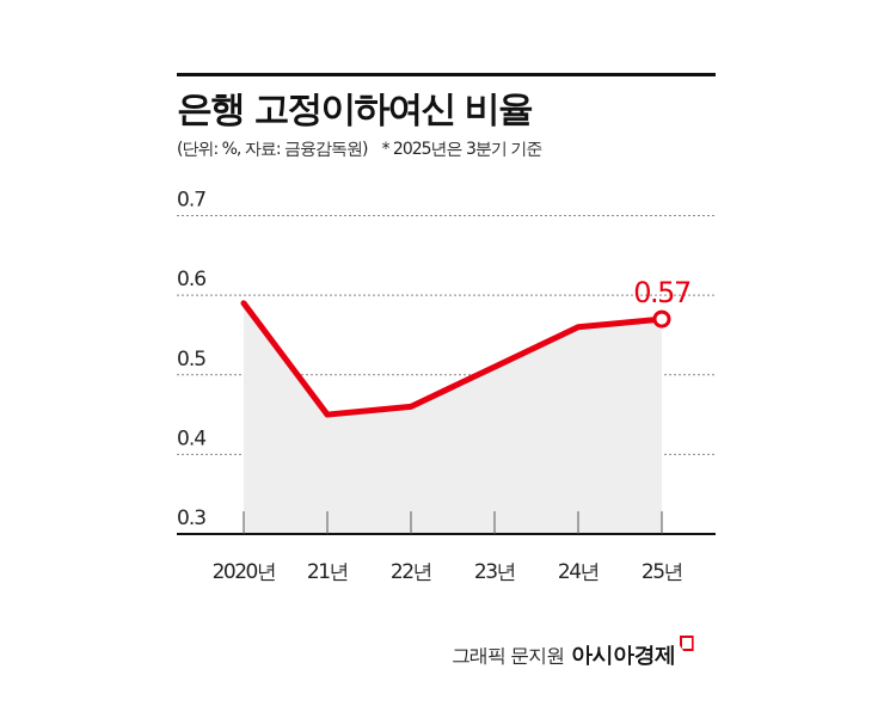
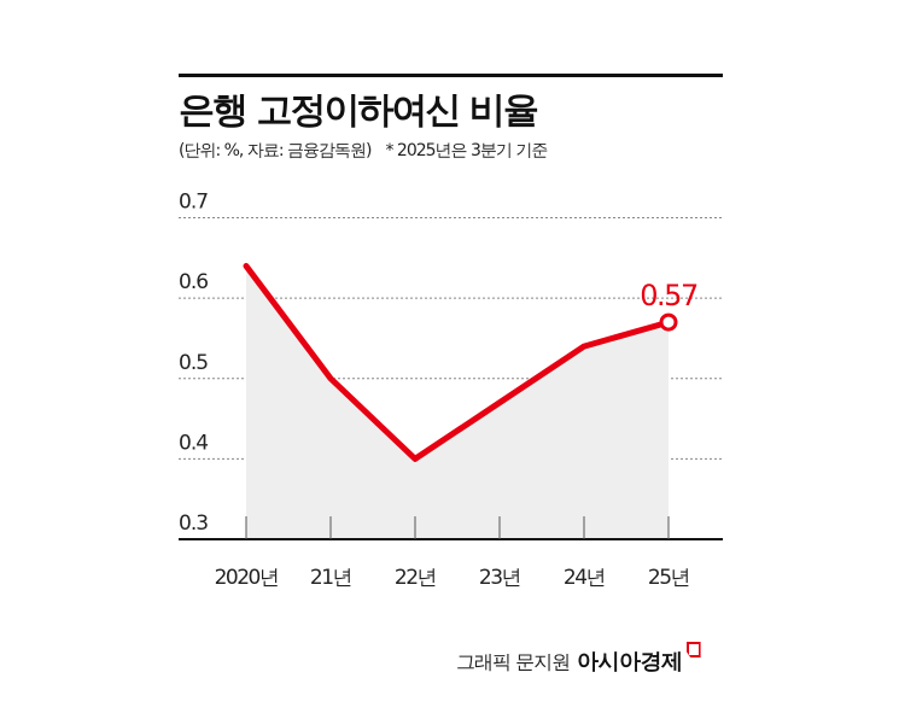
2020년: 0.59 -> 0.64
21년: 0.45 -> 0.50
22년: 0.46 -> 0.40
23년: 0.51 -> 0.47
24년: 0.56 -> 0.54
